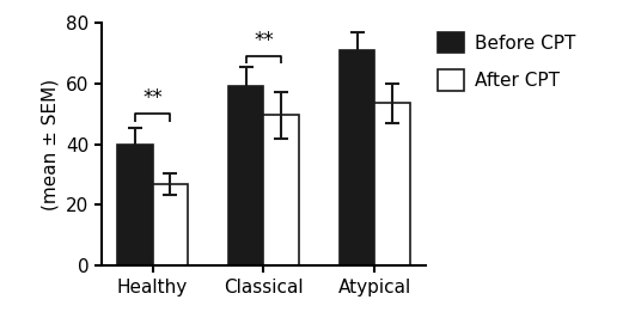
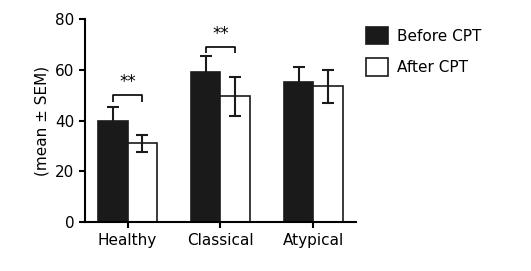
After CPT/Healthy: 27.0 -> 31.0
Before CPT/Atypical: 71 -> 55
